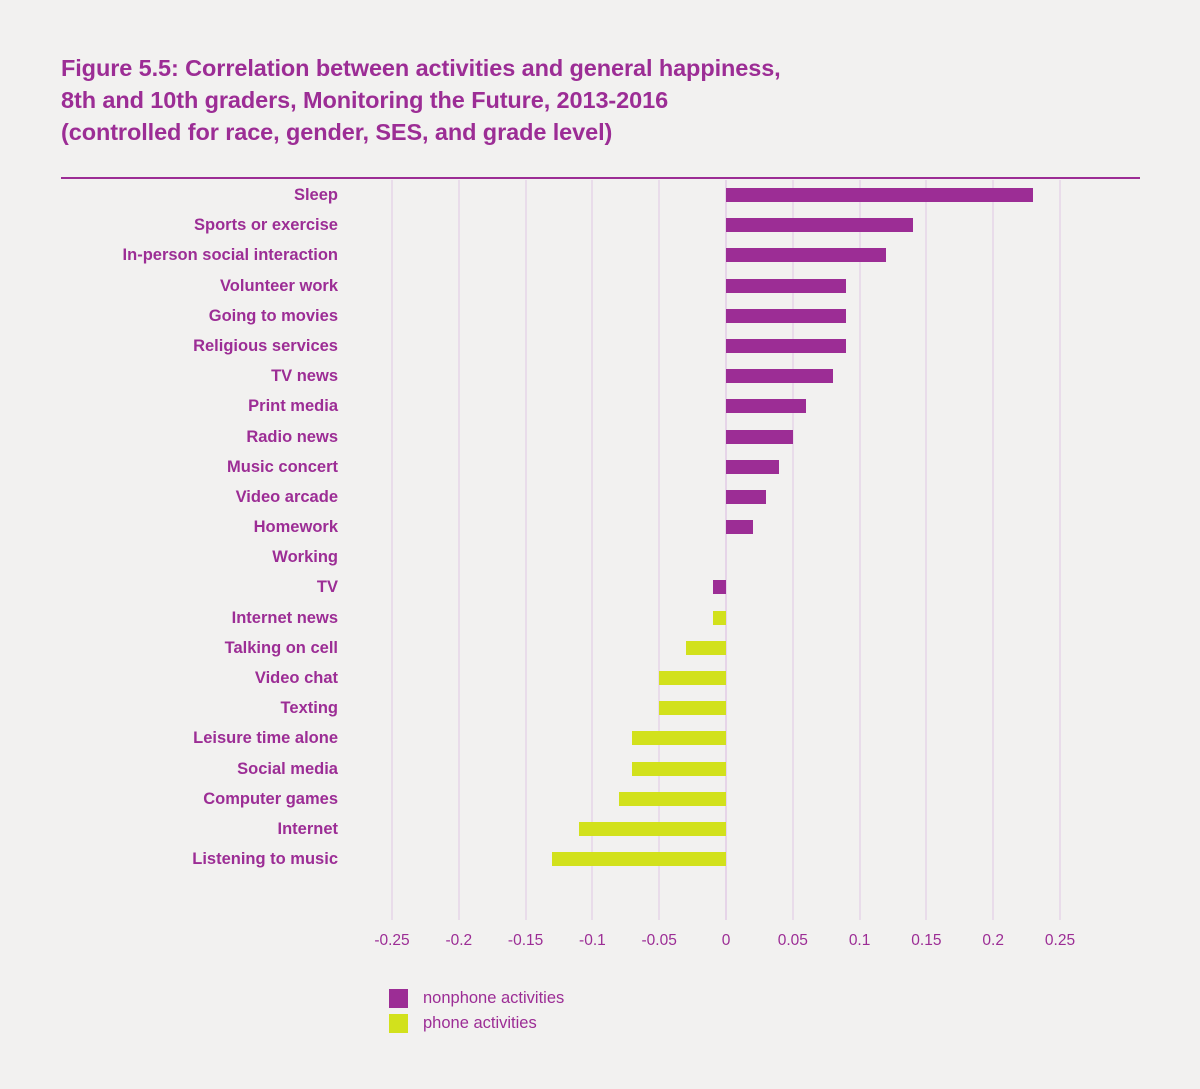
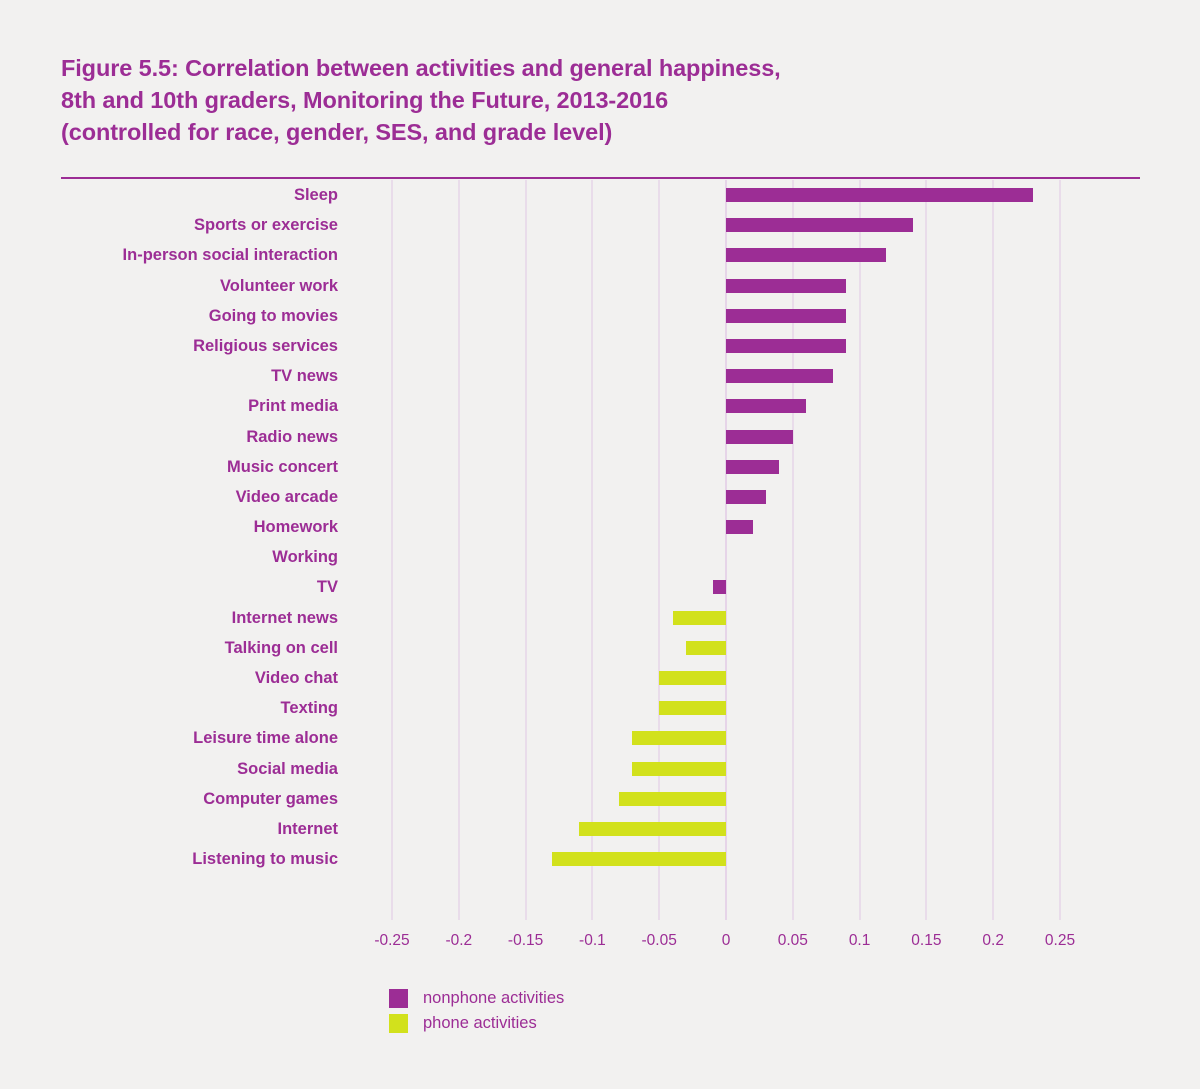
Internet news: -0.01 -> -0.04
